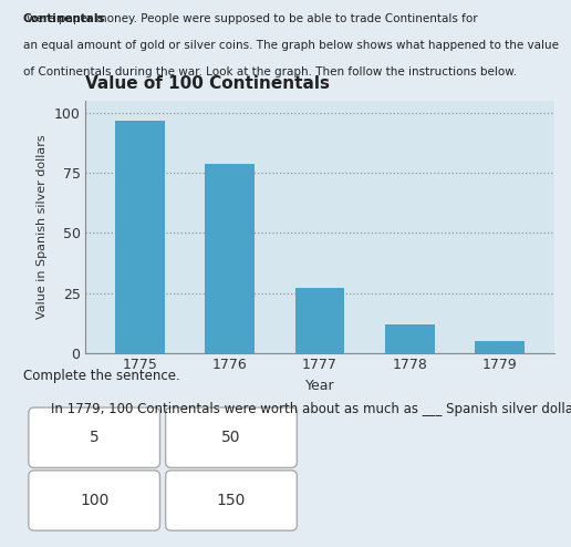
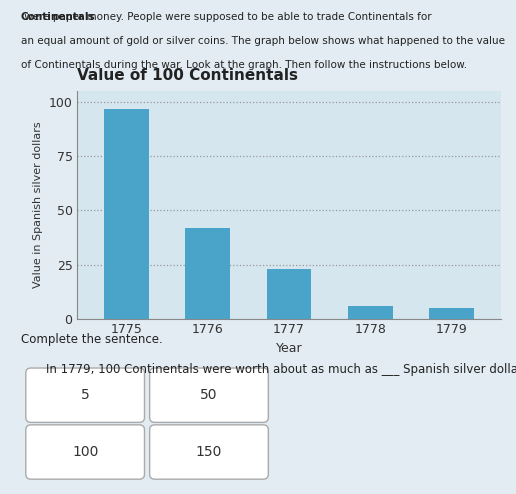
1776: 79 -> 42
1777: 27 -> 23
1778: 12 -> 6
